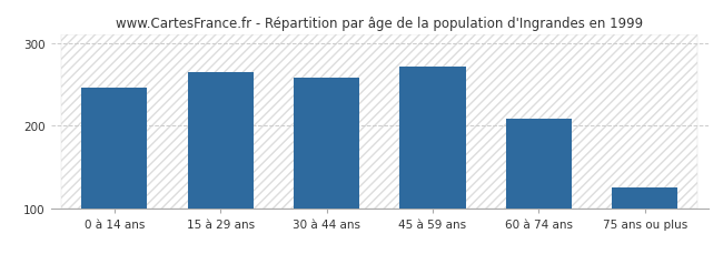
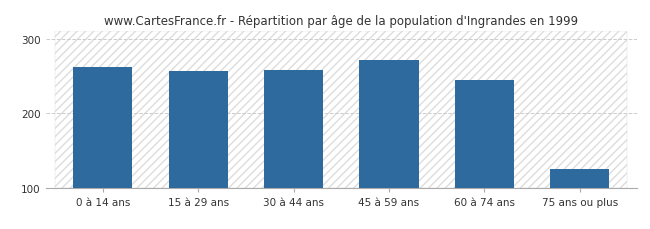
0 à 14 ans: 246 -> 262
15 à 29 ans: 264 -> 257
60 à 74 ans: 208 -> 245
